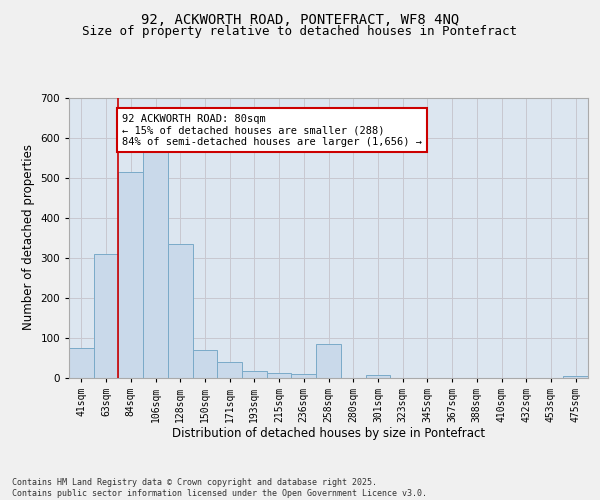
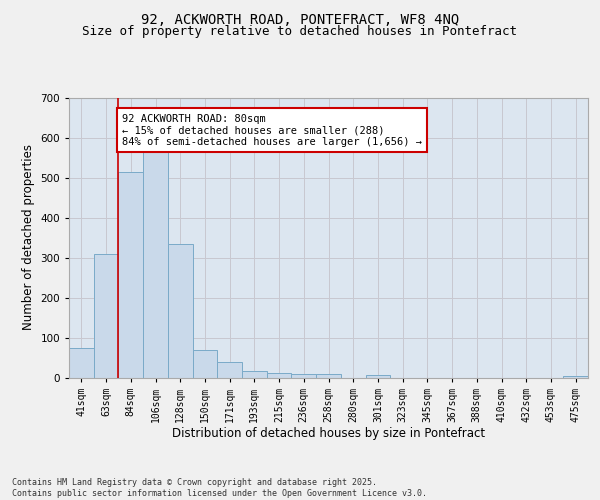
258sqm: 85 -> 10
